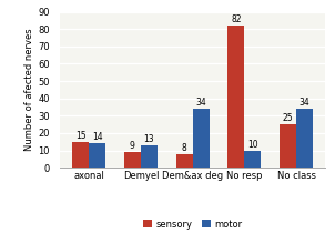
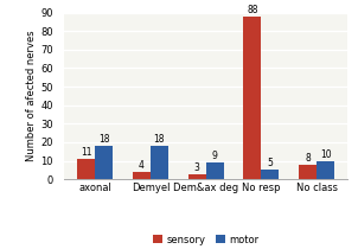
sensory/axonal: 15 -> 11
motor/axonal: 14 -> 18
sensory/Demyel: 9 -> 4
motor/Demyel: 13 -> 18
sensory/Dem&ax deg: 8 -> 3
motor/Dem&ax deg: 34 -> 9
sensory/No resp: 82 -> 88
motor/No resp: 10 -> 5
sensory/No class: 25 -> 8
motor/No class: 34 -> 10
